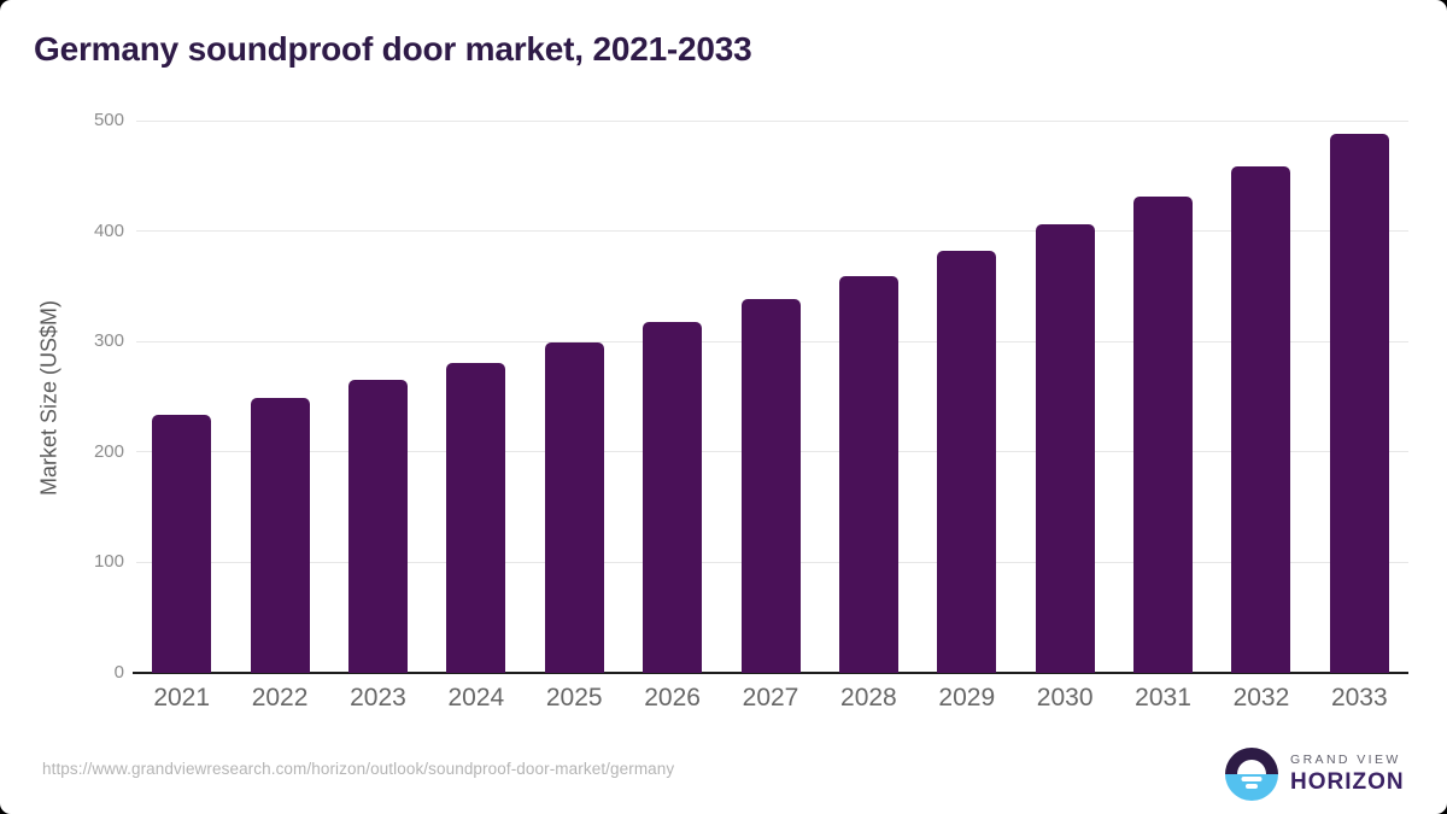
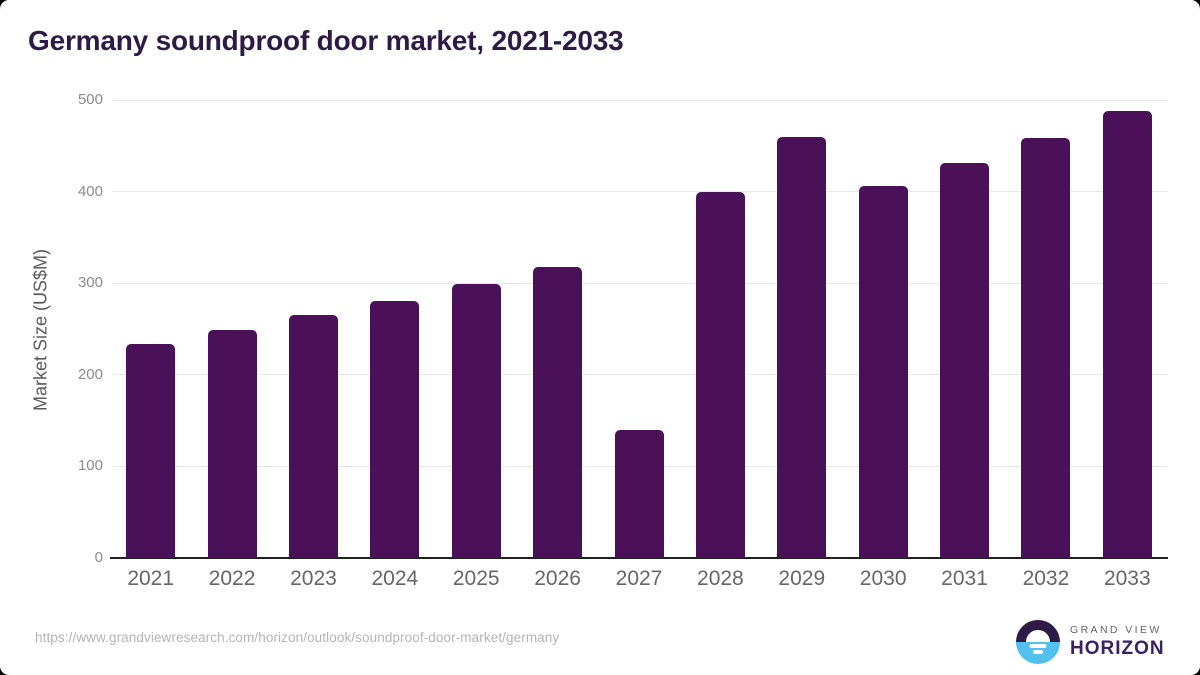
2027: 340 -> 140
2028: 360 -> 400
2029: 380 -> 460
